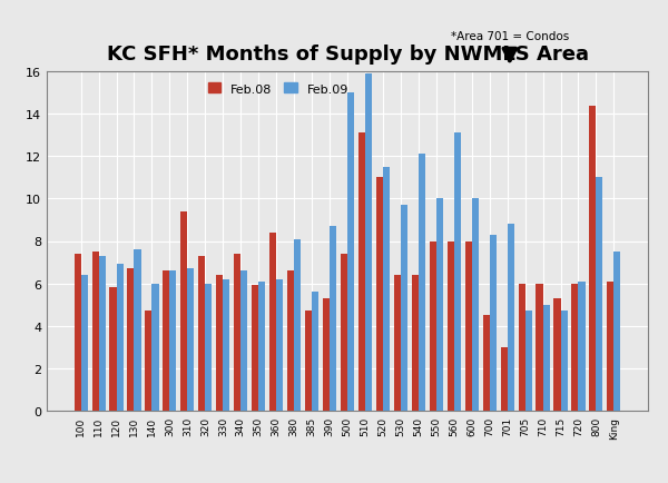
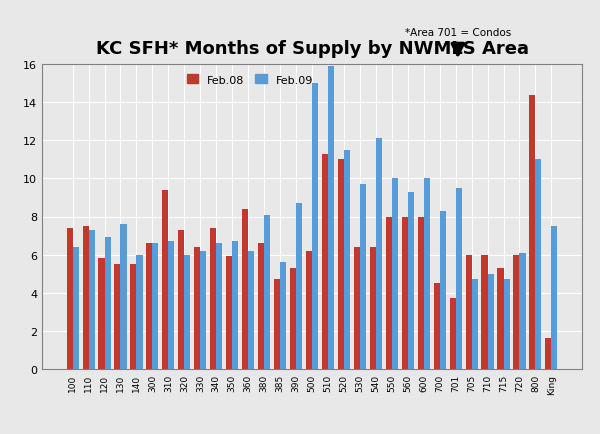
Feb.08/130: 6.7 -> 5.5
Feb.08/140: 4.7 -> 5.5
Feb.09/350: 6.1 -> 6.7
Feb.08/500: 7.4 -> 6.2
Feb.08/510: 13.1 -> 11.3
Feb.09/560: 13.1 -> 9.3
Feb.08/701: 3.0 -> 3.7
Feb.09/701: 8.8 -> 9.5
Feb.08/King: 6.1 -> 1.6
